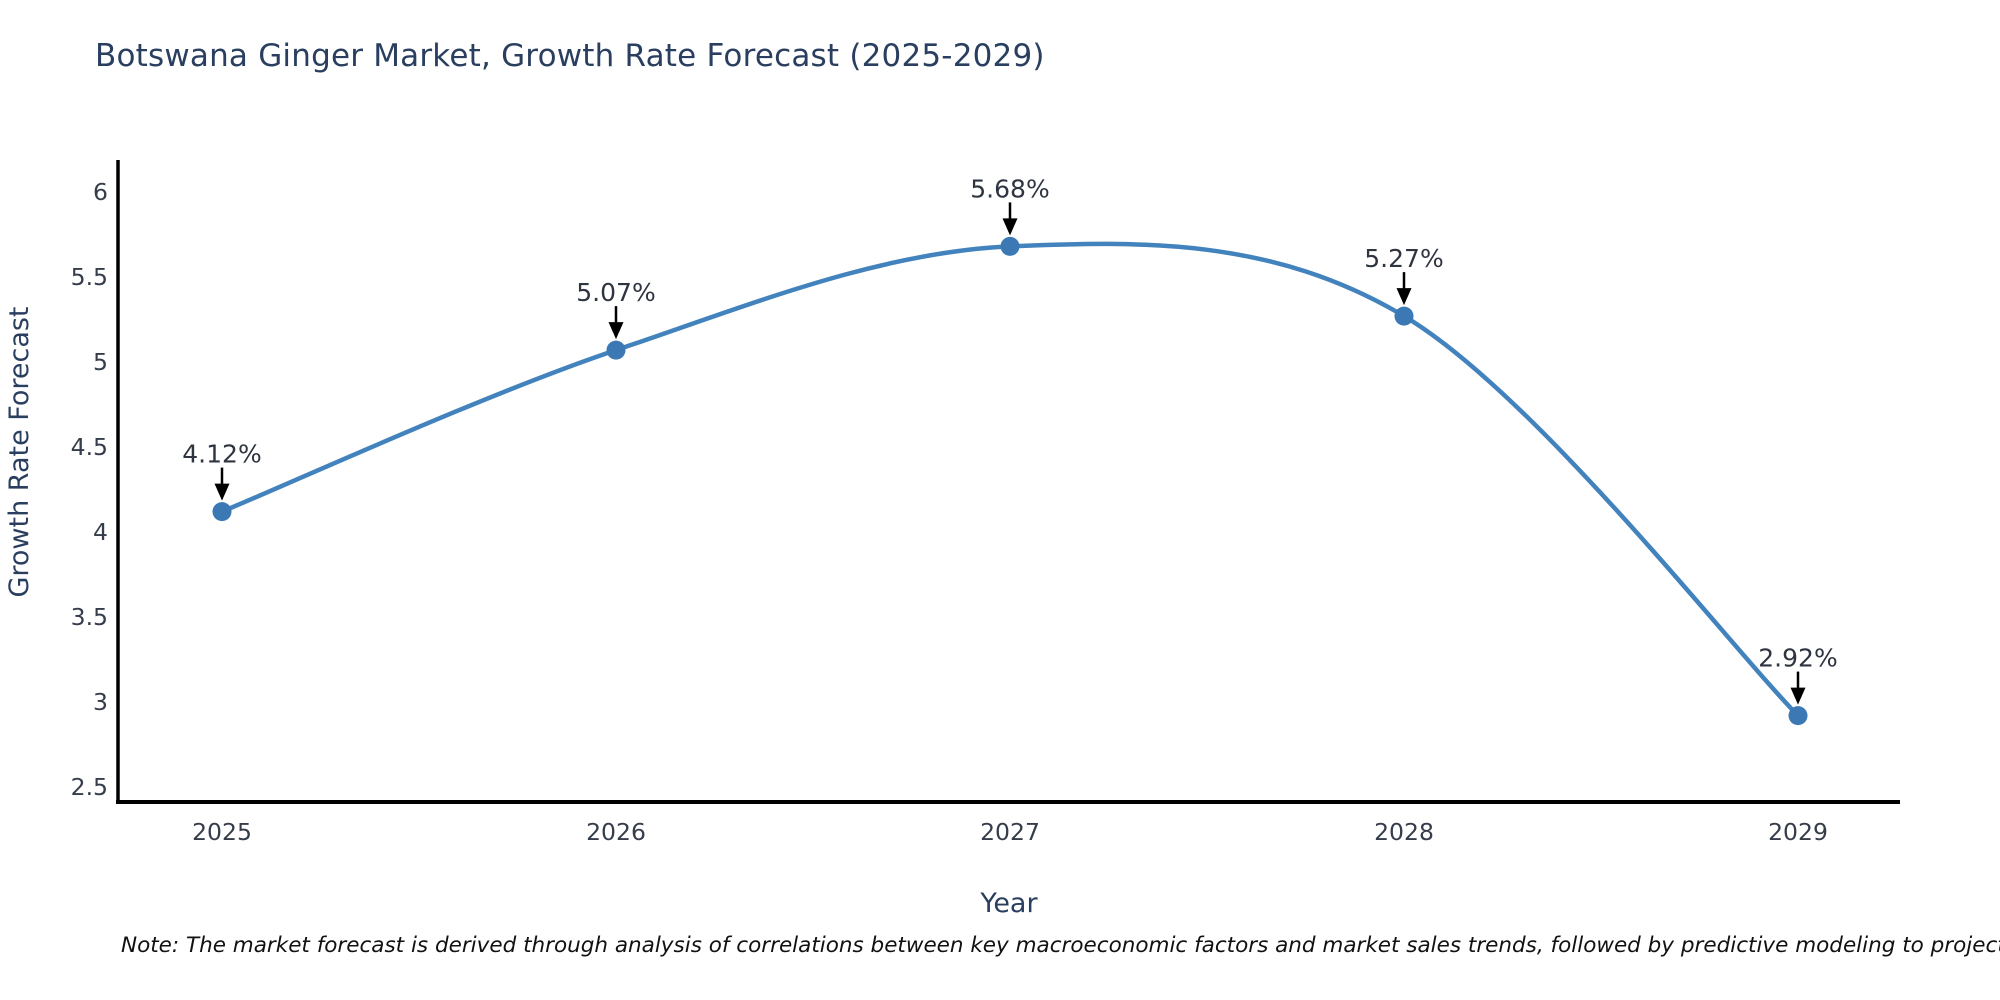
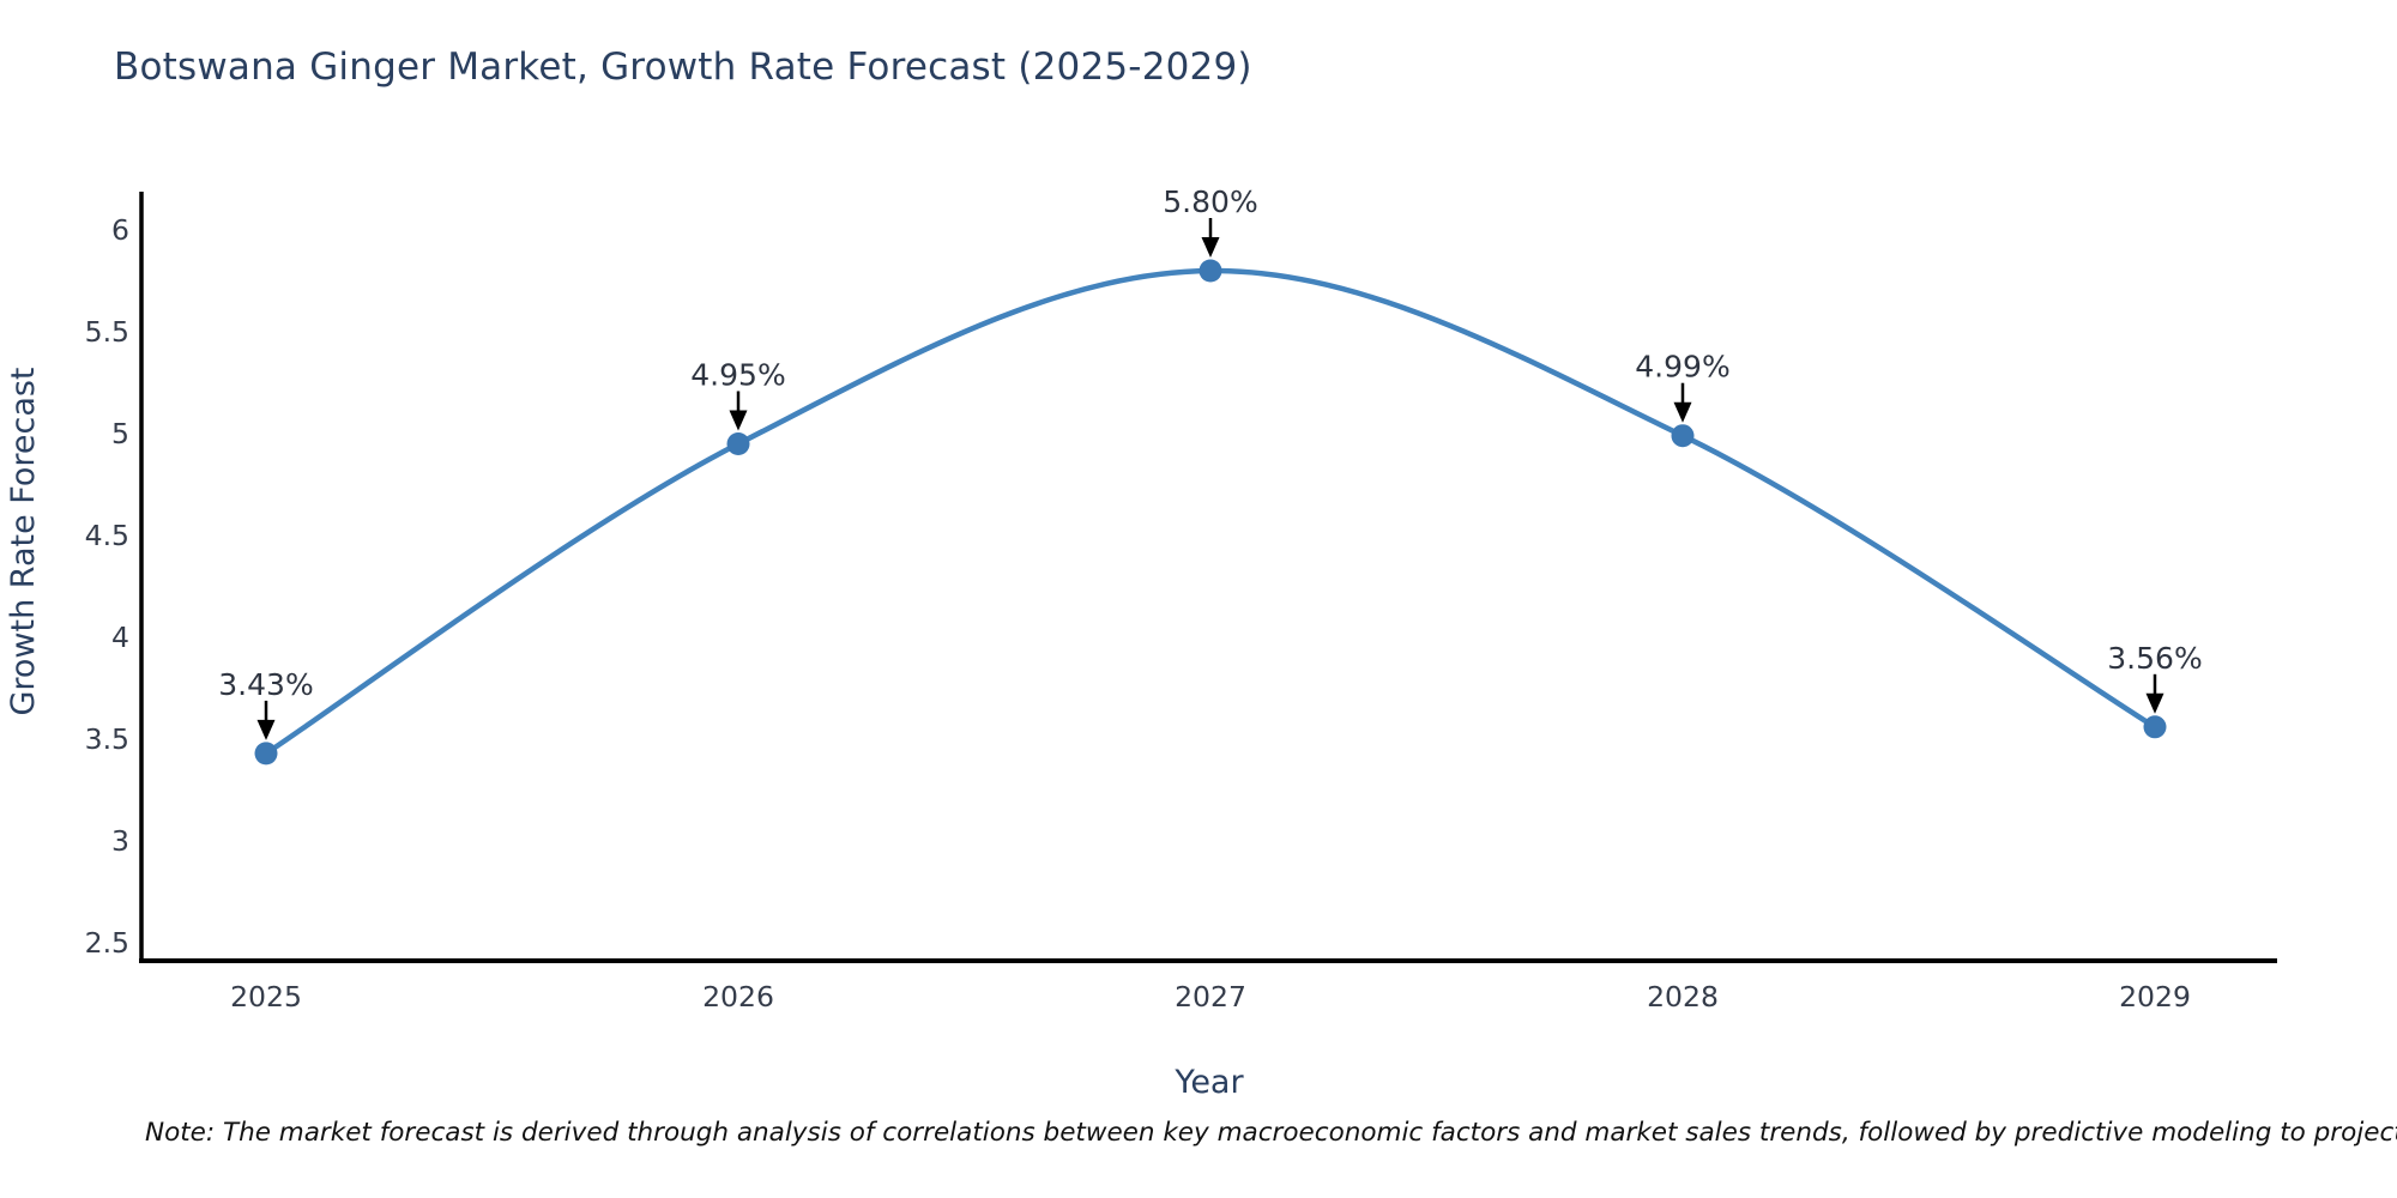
2025: 4.12% -> 3.43%
2026: 5.07% -> 4.95%
2027: 5.68% -> 5.80%
2028: 5.27% -> 4.99%
2029: 2.92% -> 3.56%
